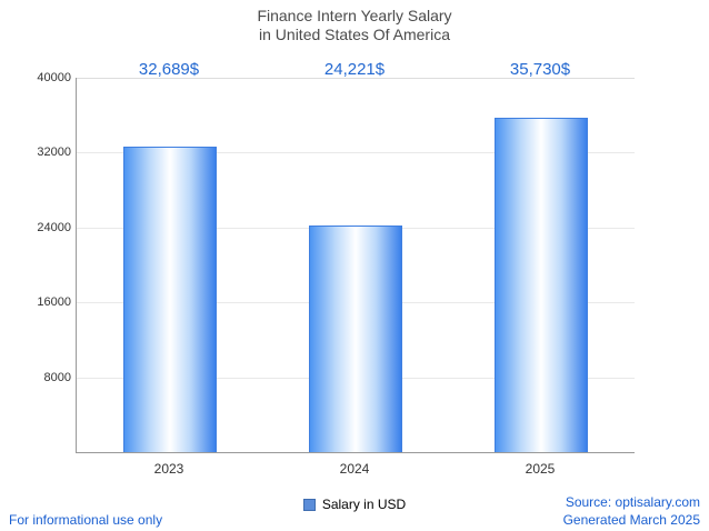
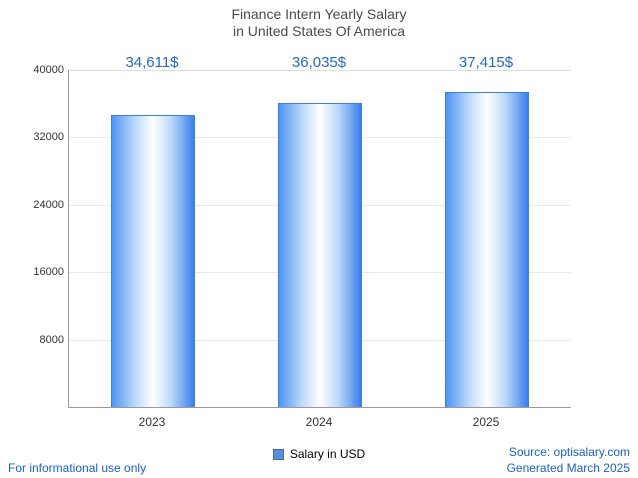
2023: 32,689 -> 34,611
2024: 24,221 -> 36,035
2025: 35,730 -> 37,415
